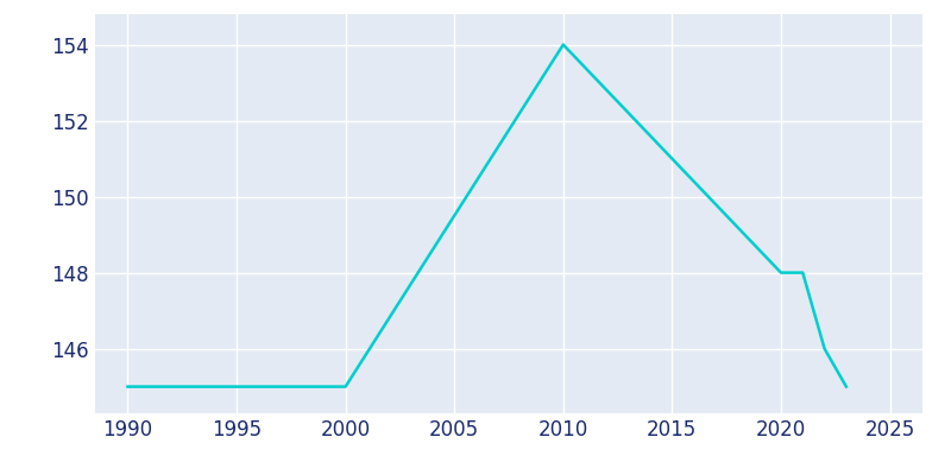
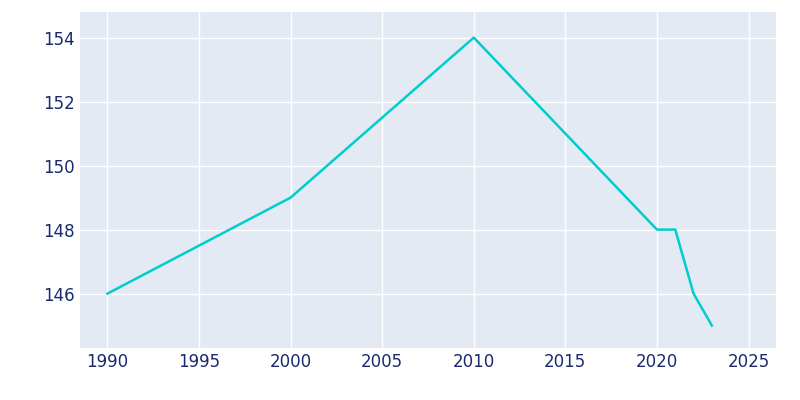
1990: 145 -> 146
2000: 145 -> 149
